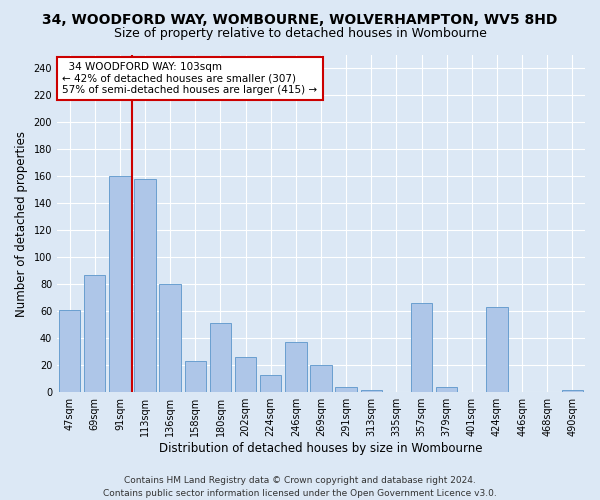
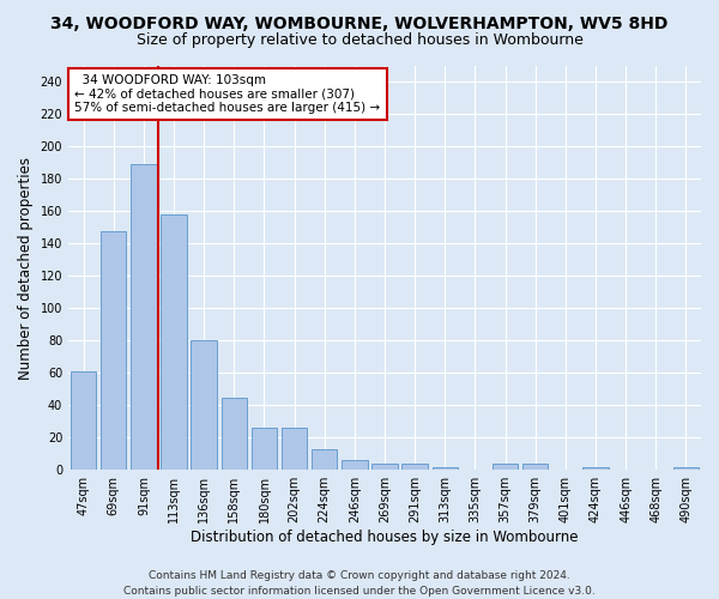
69sqm: 87 -> 148
91sqm: 160 -> 189
158sqm: 23 -> 45
180sqm: 51 -> 26
246sqm: 37 -> 6
269sqm: 20 -> 4
357sqm: 66 -> 4
424sqm: 63 -> 2
